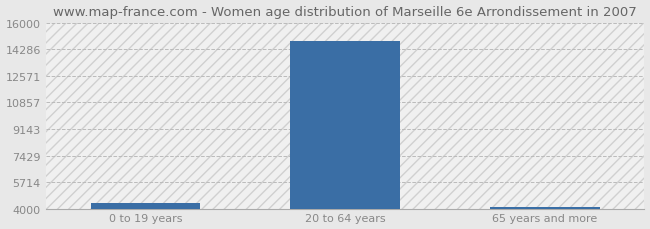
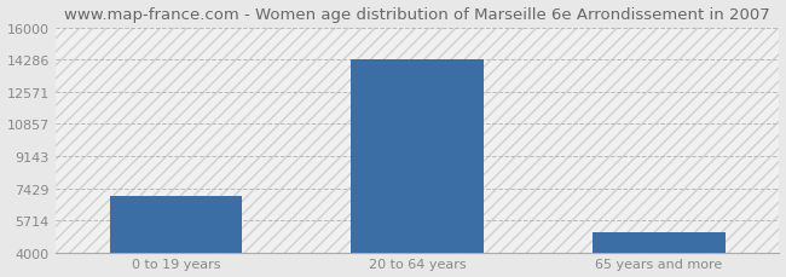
0 to 19 years: 4400 -> 7000
20 to 64 years: 14800 -> 14300
65 years and more: 4100 -> 5100
